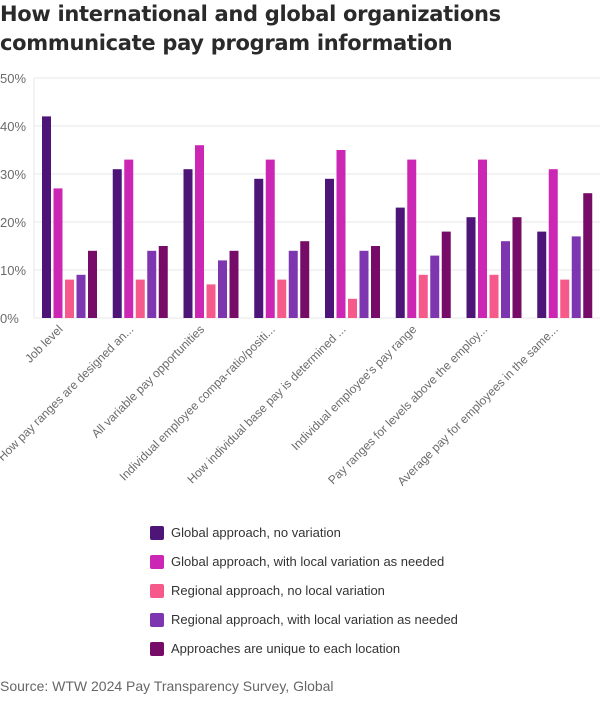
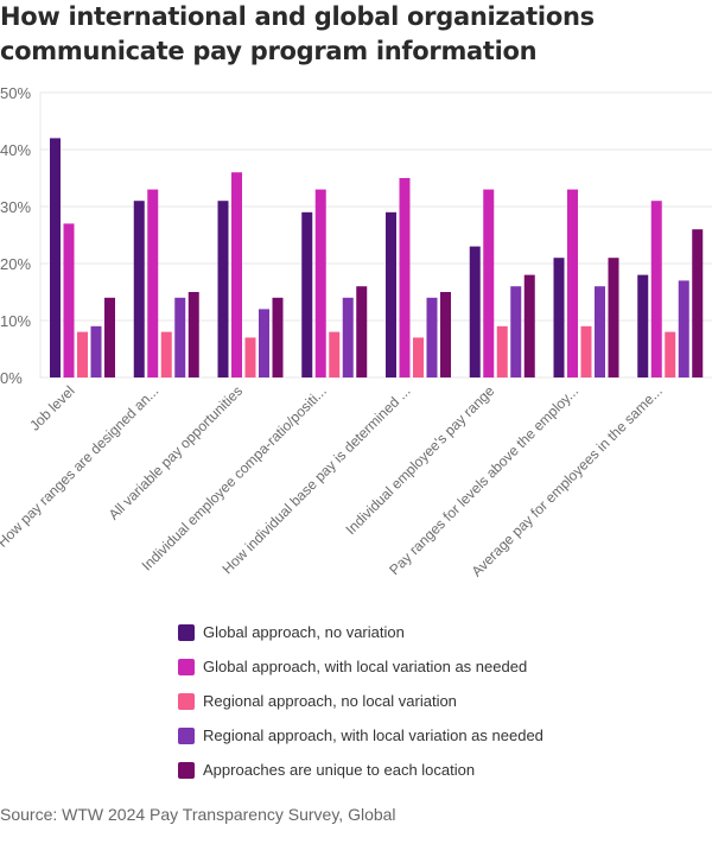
Regional approach, no local variation/How individual base pay is determined ...: 4% -> 7%
Regional approach, with local variation as needed/Individual employee's pay range: 13% -> 16%
